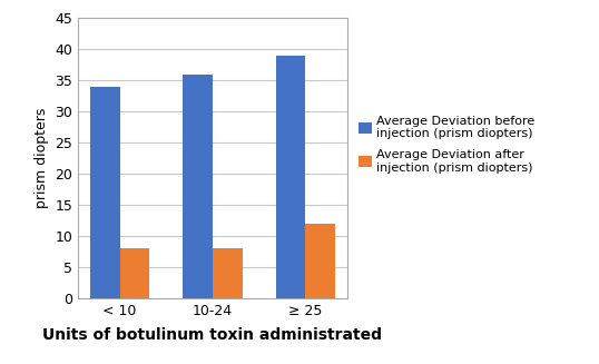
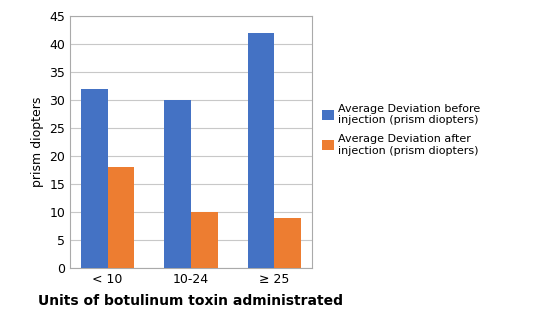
Average Deviation before injection (prism diopters)/< 10: 34 -> 32
Average Deviation after injection (prism diopters)/< 10: 8 -> 18
Average Deviation before injection (prism diopters)/10-24: 36 -> 30
Average Deviation after injection (prism diopters)/10-24: 8 -> 10
Average Deviation before injection (prism diopters)/≥ 25: 39 -> 42
Average Deviation after injection (prism diopters)/≥ 25: 12 -> 9
